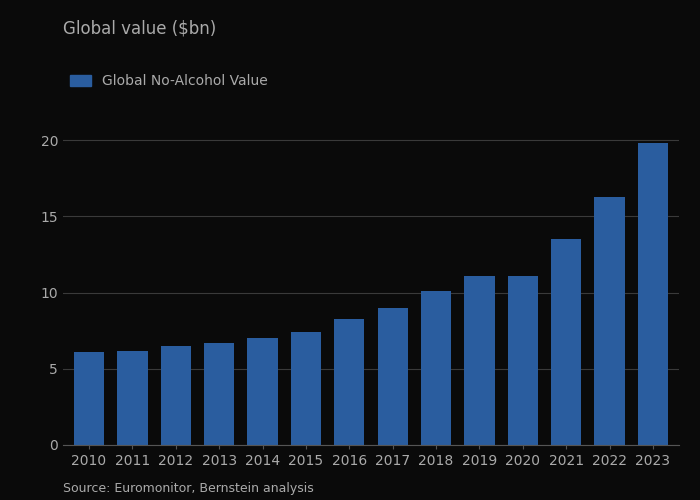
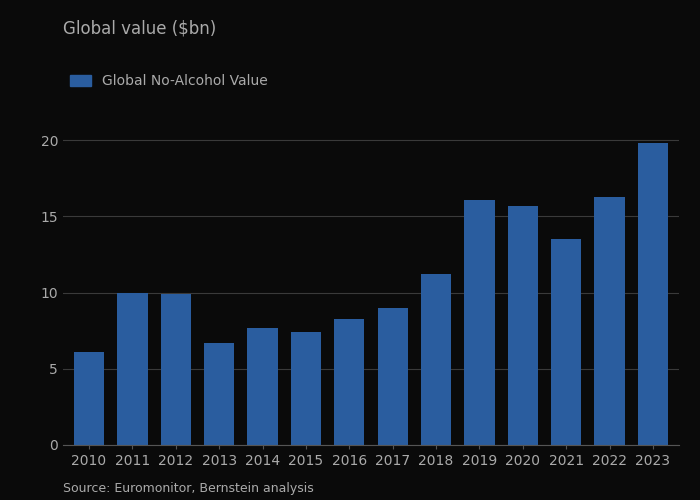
2011: 6.2 -> 10.0
2012: 6.5 -> 9.9
2014: 7.0 -> 7.7
2018: 10.1 -> 11.2
2019: 11.1 -> 16.1
2020: 11.1 -> 15.7
